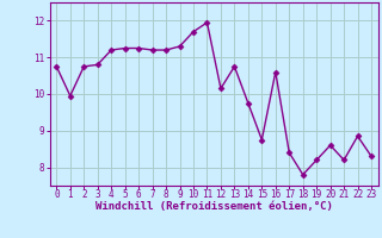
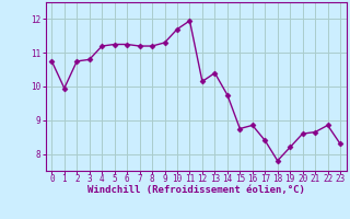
13: 10.75 -> 10.40
16: 10.60 -> 8.85
21: 8.20 -> 8.65
